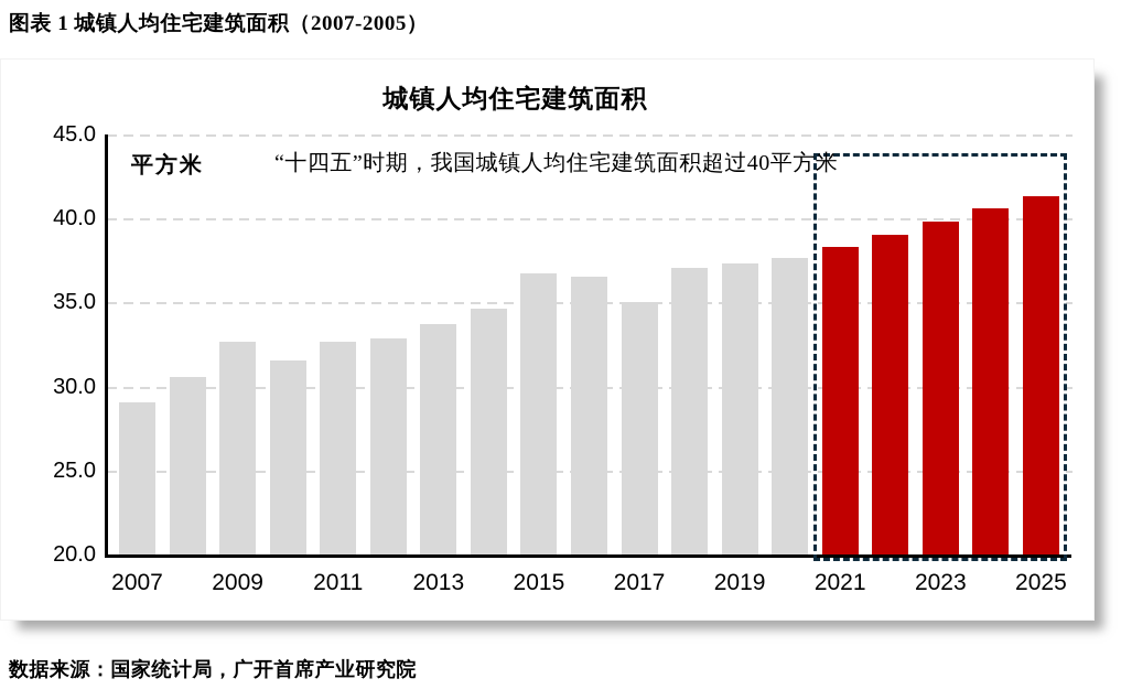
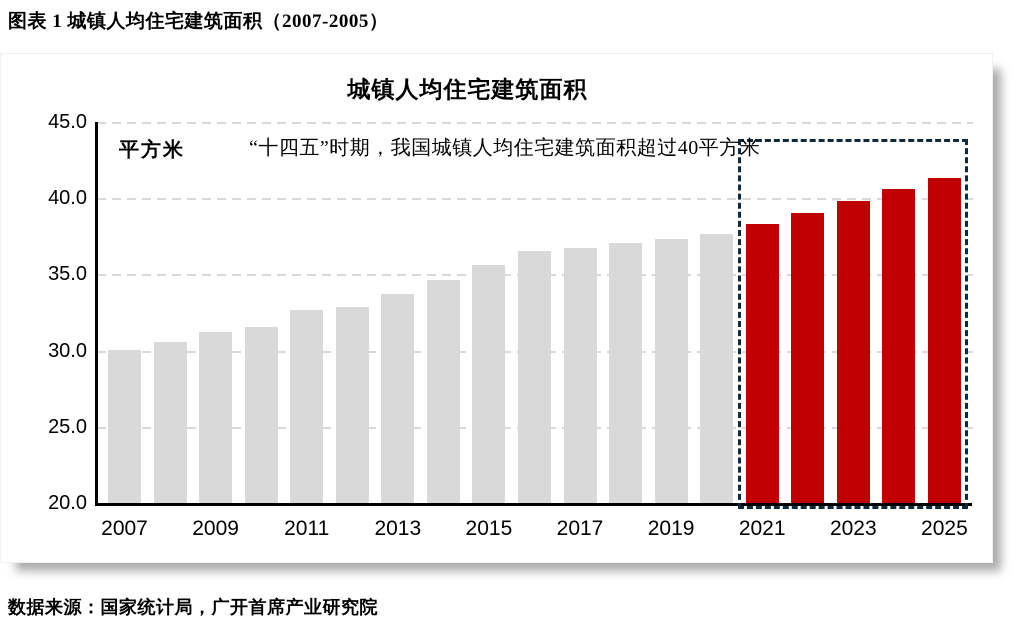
2007: 29.1 -> 30.1
2009: 32.7 -> 31.3
2015: 36.8 -> 35.7
2017: 35.1 -> 36.8
